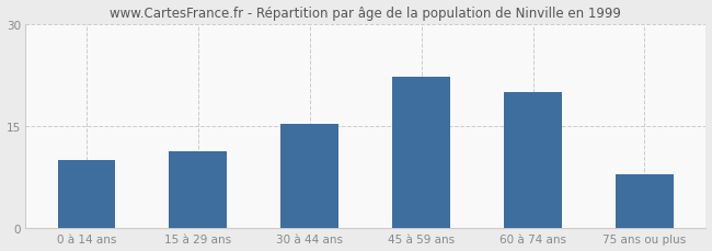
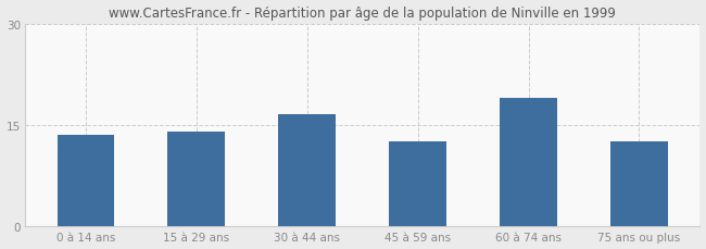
0 à 14 ans: 10.0 -> 13.5
15 à 29 ans: 11.2 -> 14.0
30 à 44 ans: 15.2 -> 16.5
45 à 59 ans: 22.2 -> 12.5
60 à 74 ans: 20.0 -> 19.0
75 ans ou plus: 7.8 -> 12.5
